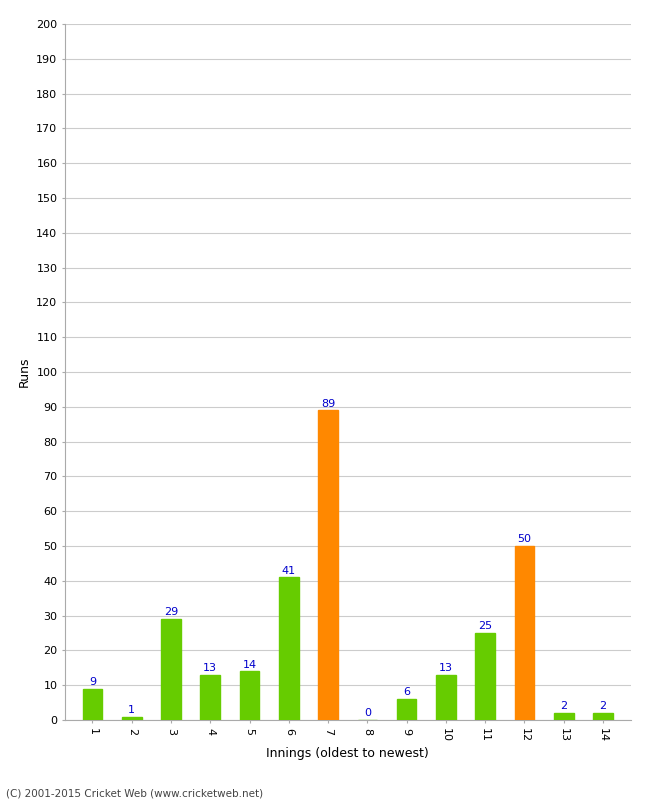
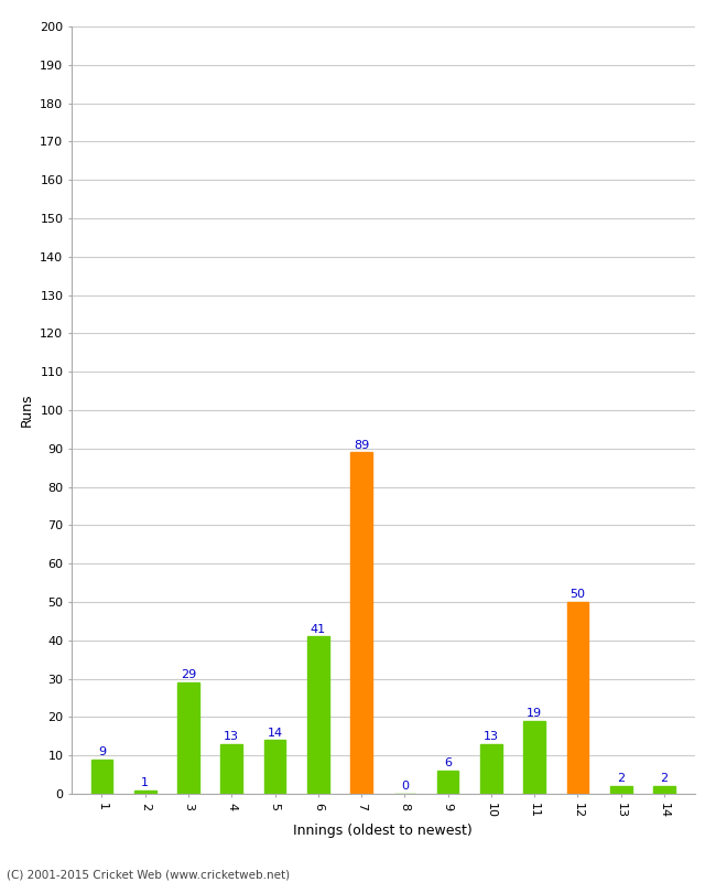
11: 25 -> 19
